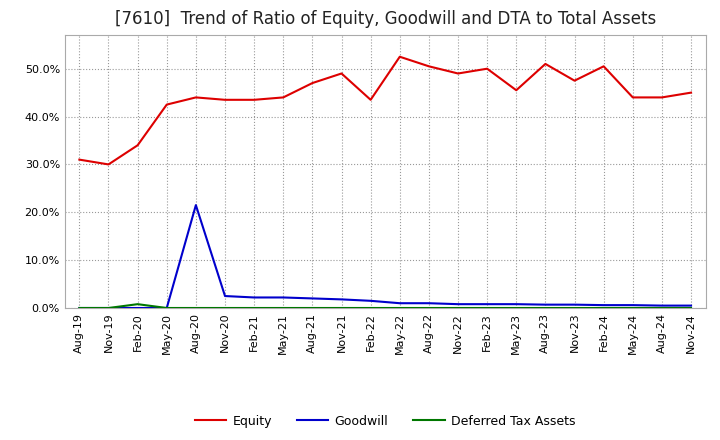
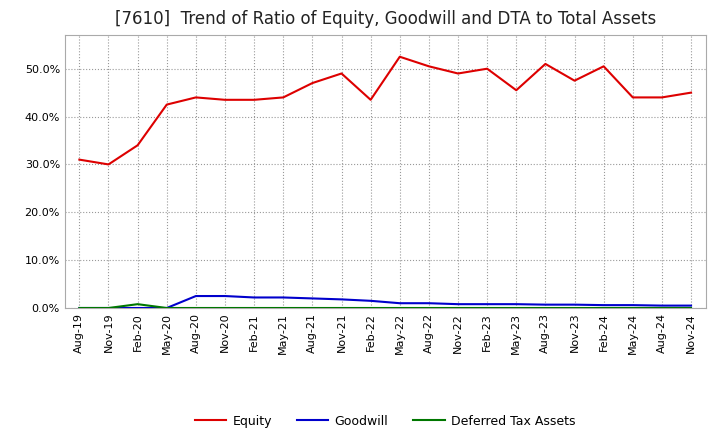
Goodwill/Aug-20: 21.5% -> 2.5%
